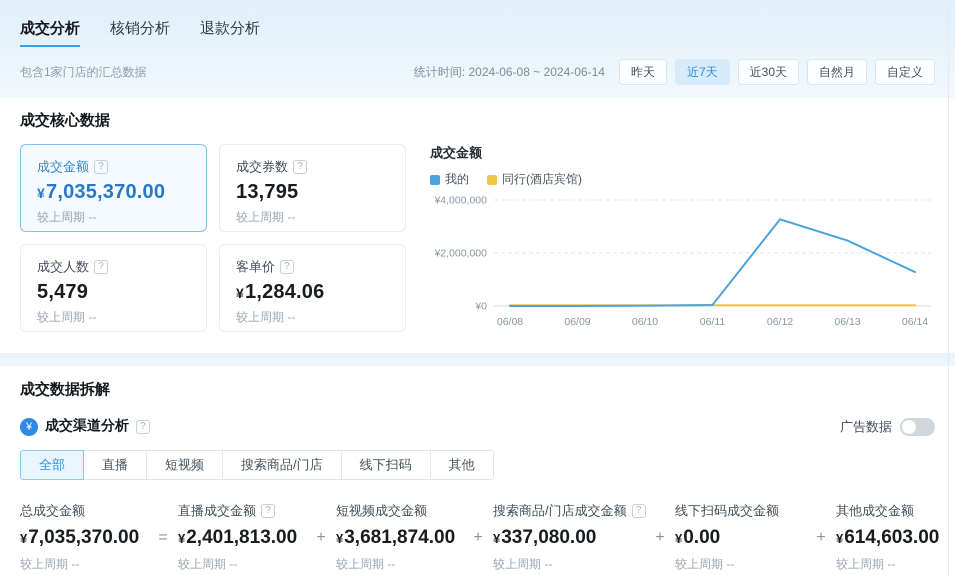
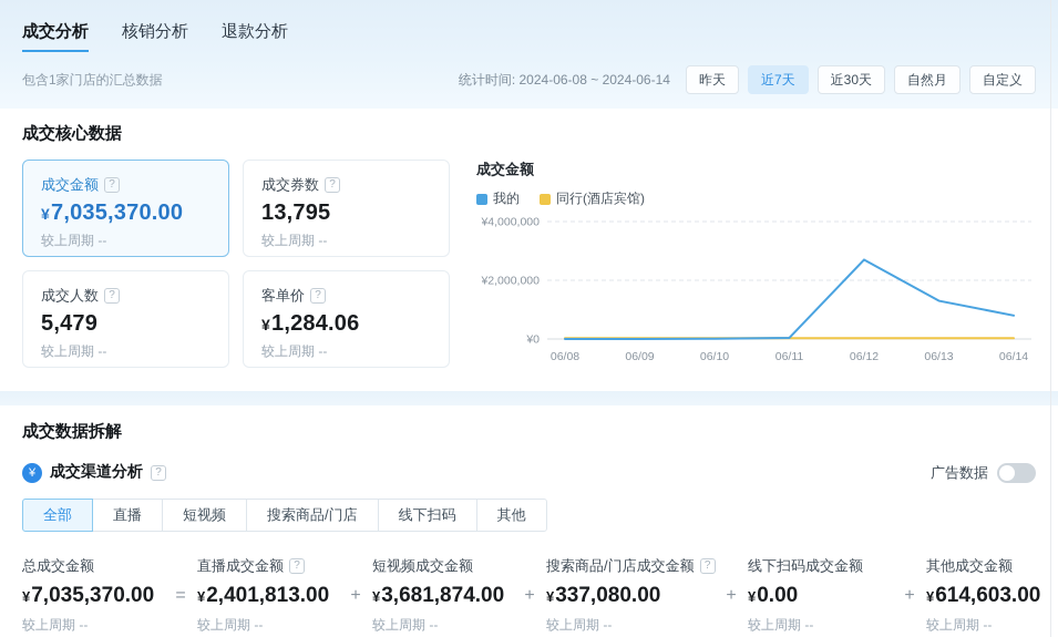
我的/06/12: ¥3300000 -> ¥2700000
我的/06/13: ¥2500000 -> ¥1300000
我的/06/14: ¥1300000 -> ¥800000
